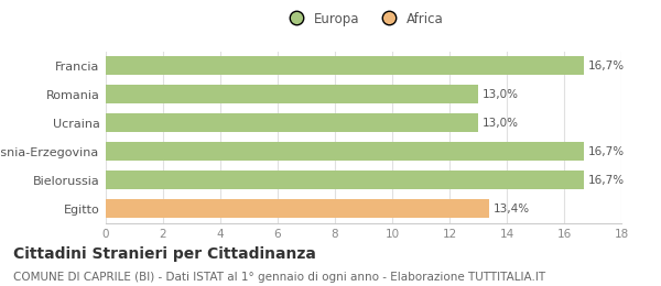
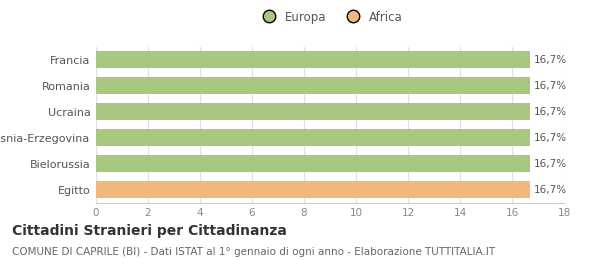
Romania: 13,0% -> 16,7%
Ucraina: 13,0% -> 16,7%
Egitto: 13,4% -> 16,7%
